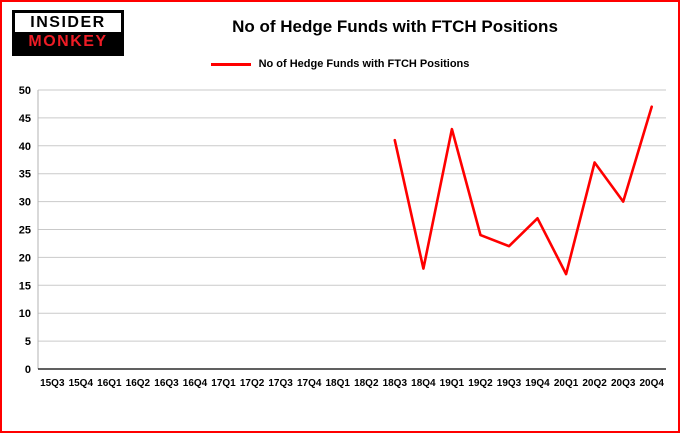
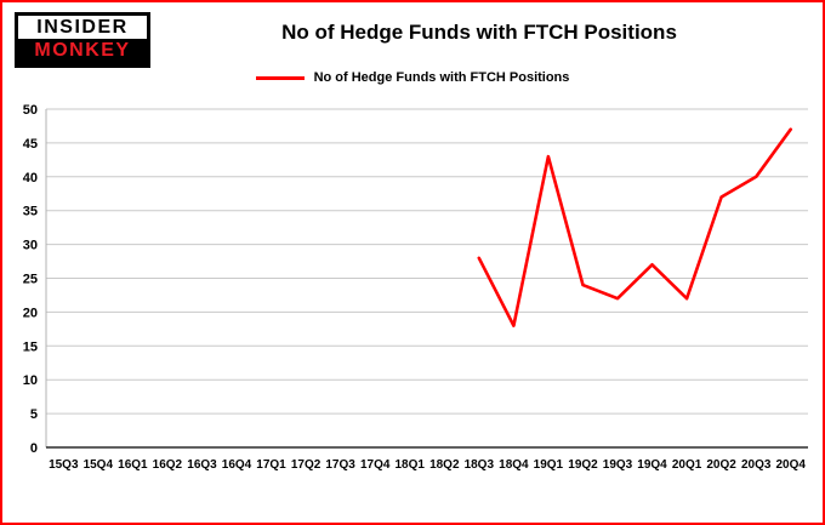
18Q3: 41 -> 28
20Q1: 17 -> 22
20Q3: 30 -> 40
